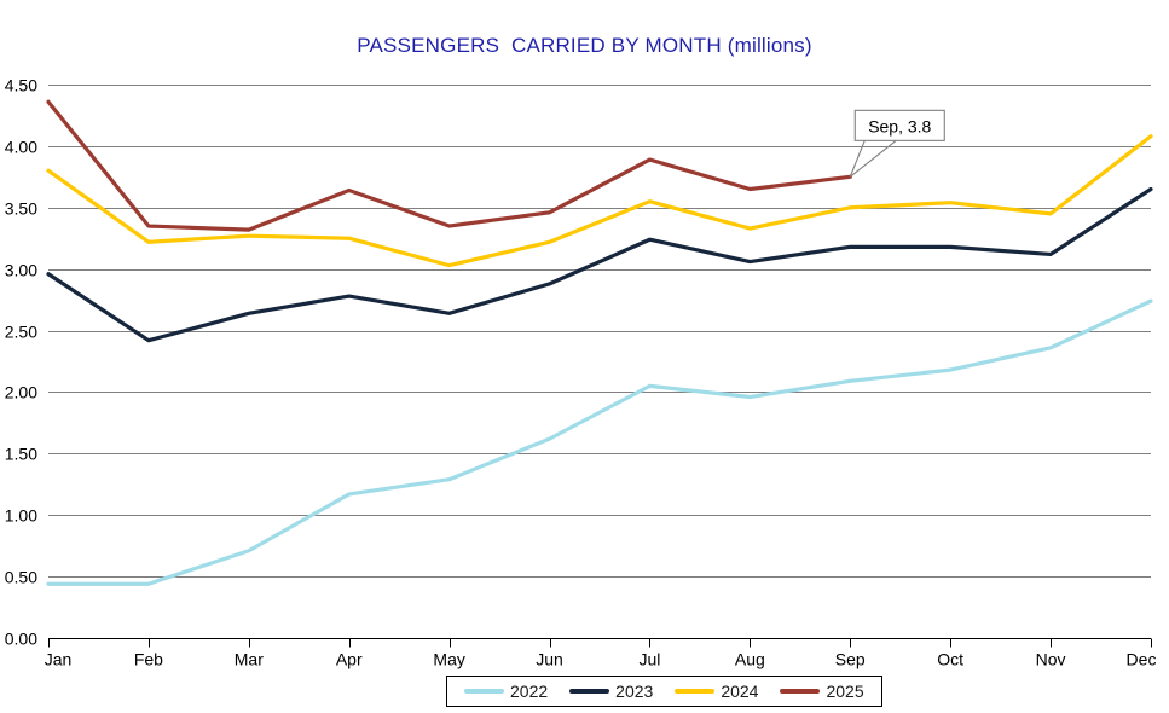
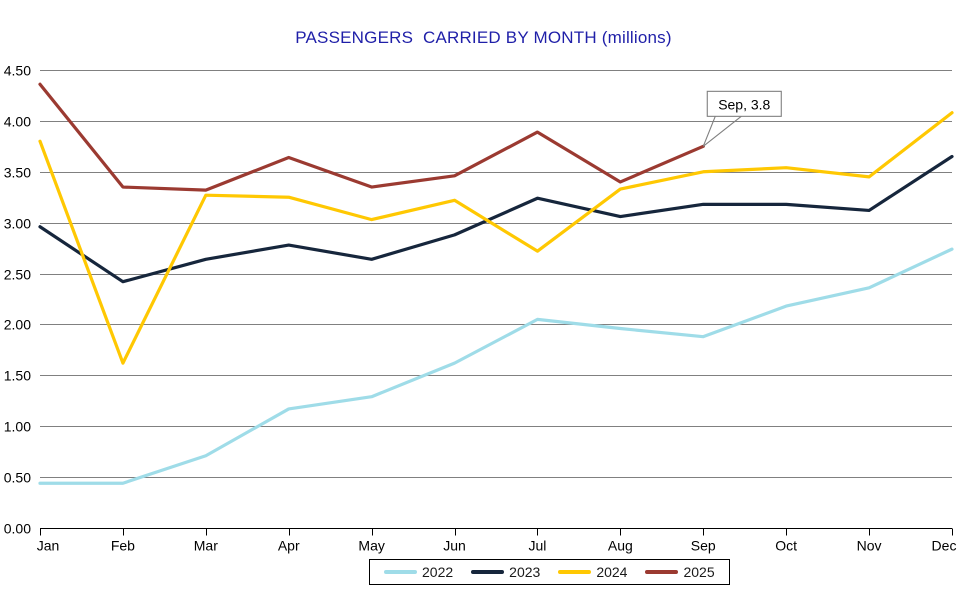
2024/Feb: 3.22 -> 1.62
2024/Jul: 3.55 -> 2.72
2025/Aug: 3.65 -> 3.40
2022/Sep: 2.09 -> 1.88
